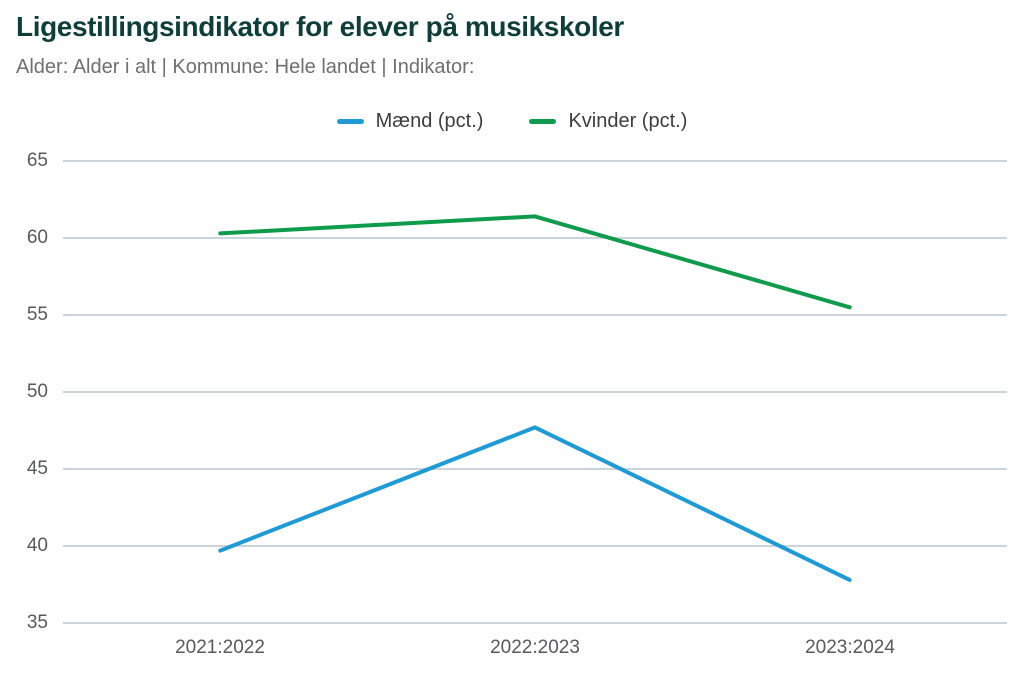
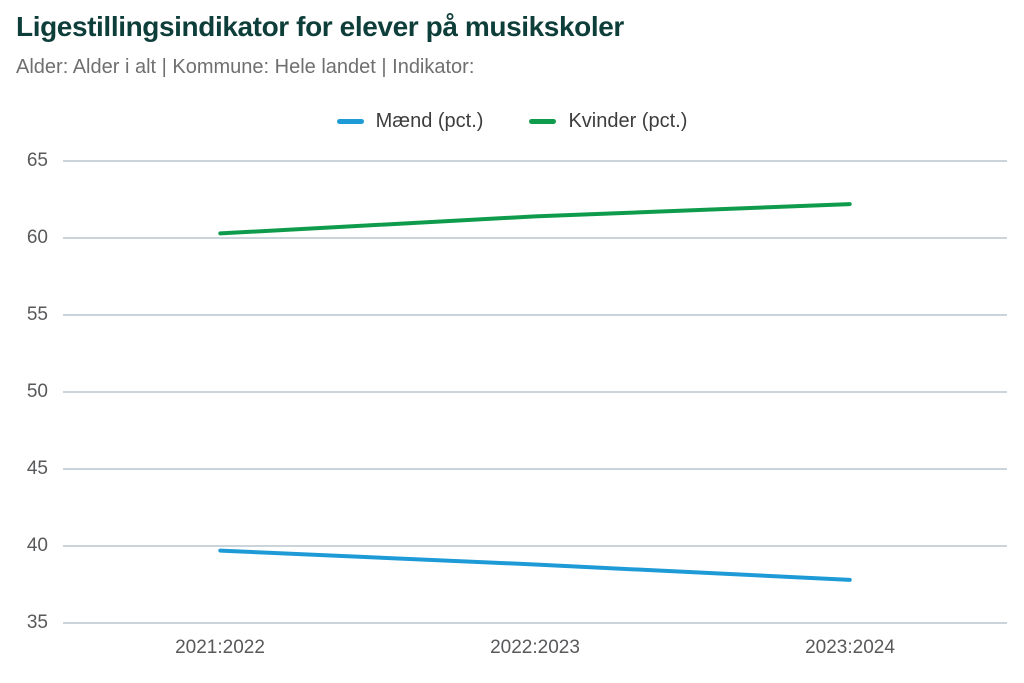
Mænd (pct.)/2022:2023: 47.7 -> 38.8
Kvinder (pct.)/2023:2024: 55.5 -> 62.2
